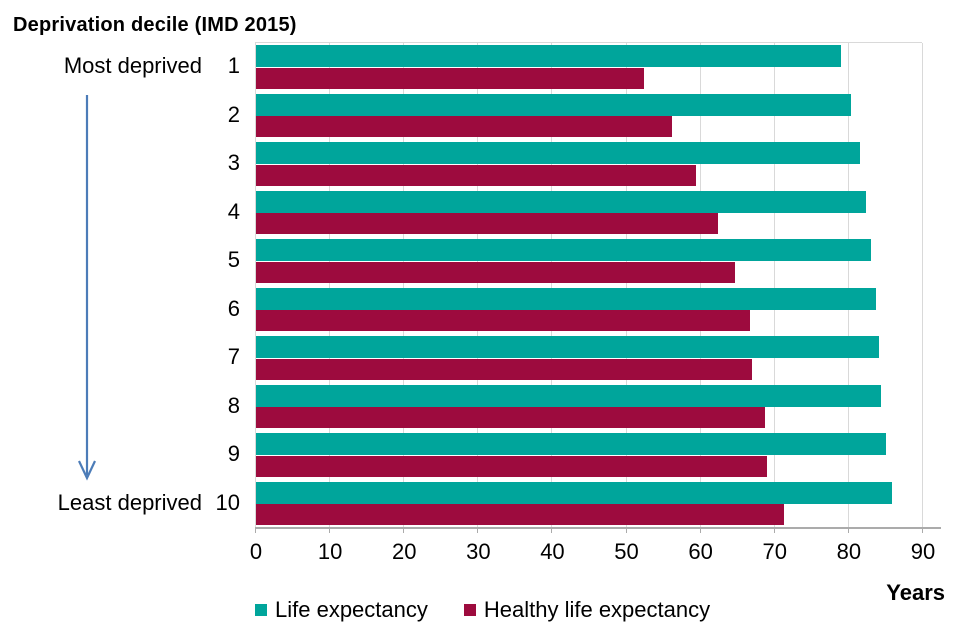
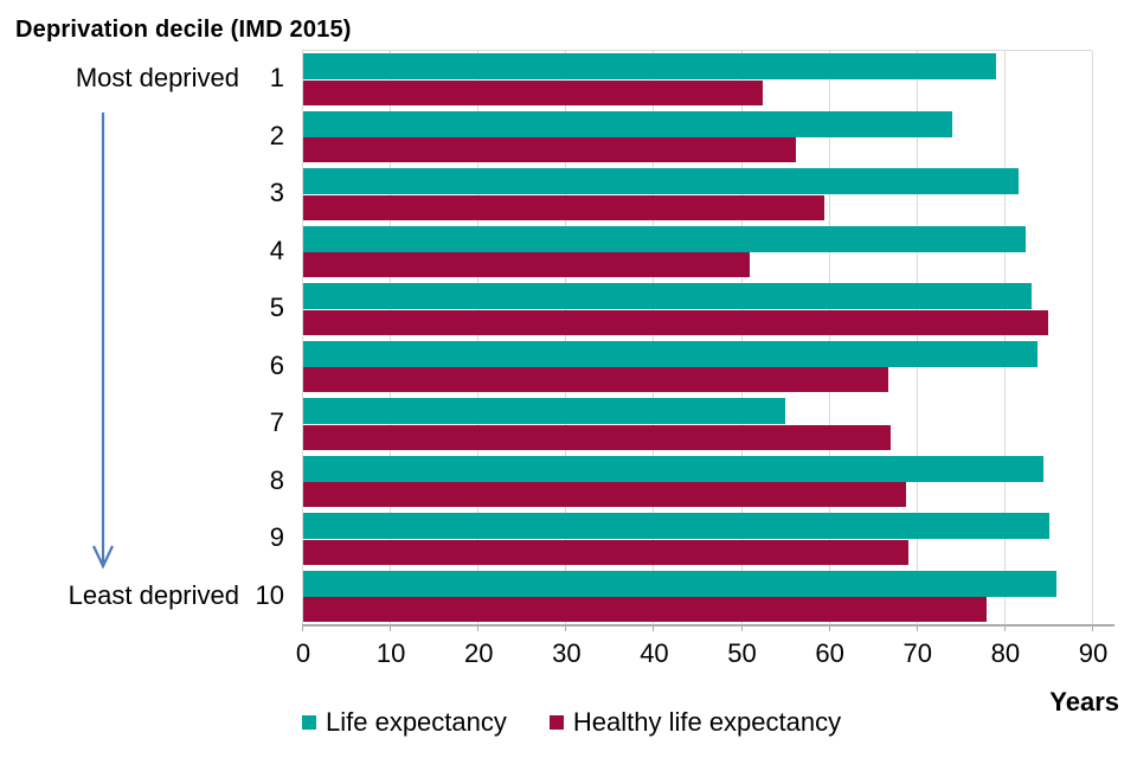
Life expectancy/2: 80 -> 74
Healthy life expectancy/4: 62 -> 51
Healthy life expectancy/5: 65 -> 85
Life expectancy/7: 84 -> 55
Healthy life expectancy/10: 71 -> 78
